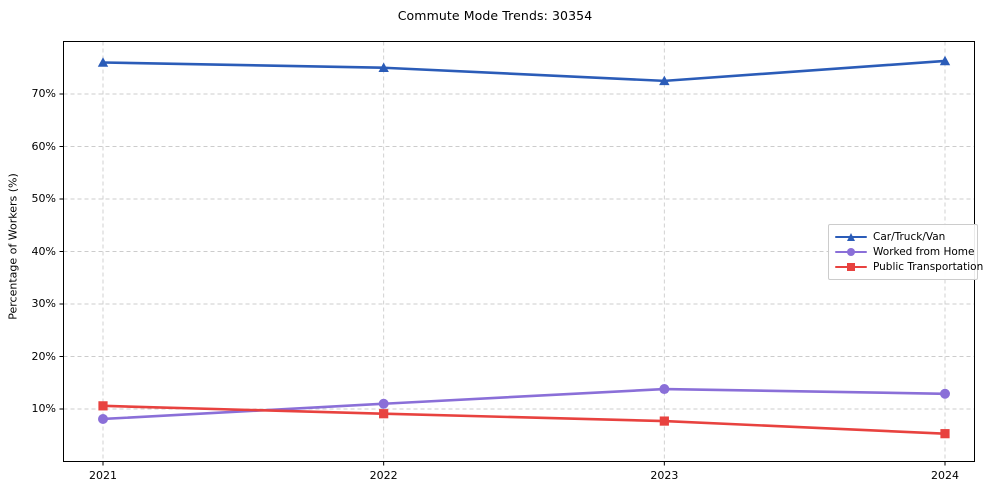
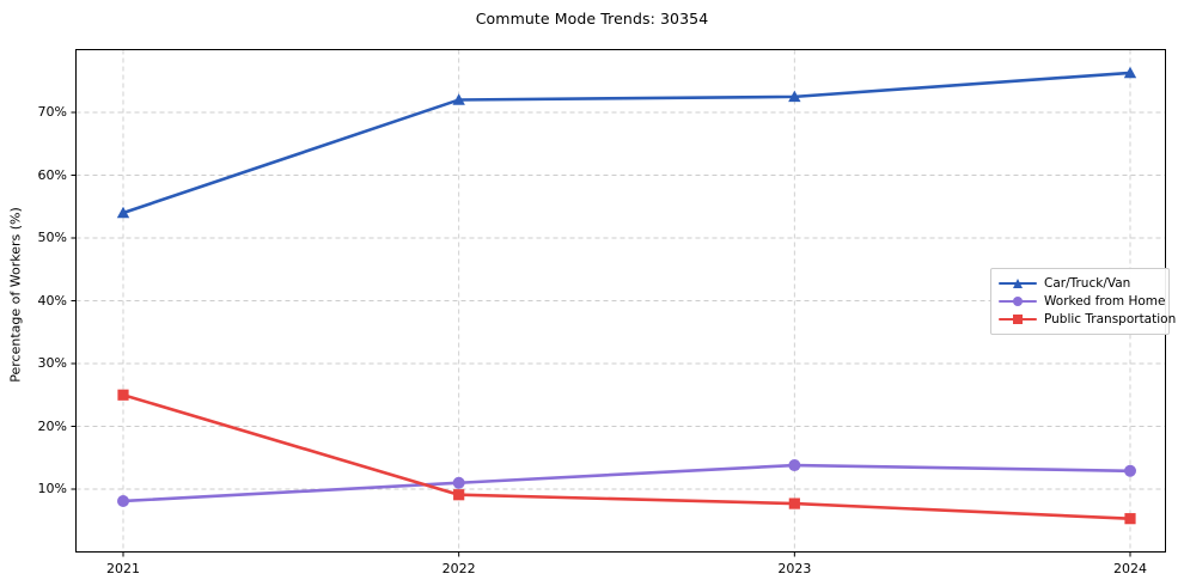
Car/Truck/Van/2021: 76% -> 54%
Public Transportation/2021: 11% -> 25%
Car/Truck/Van/2022: 75% -> 72%
